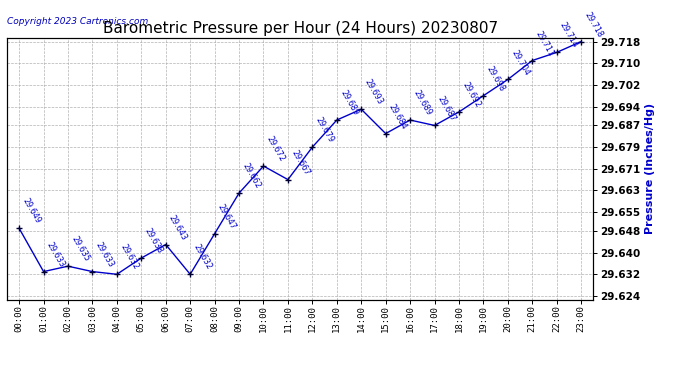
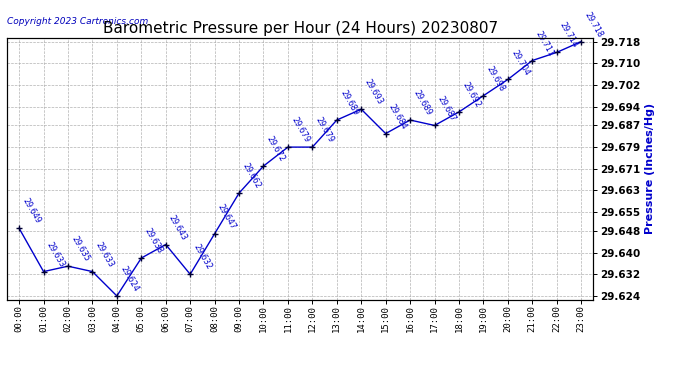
04:00: 29.632 -> 29.624
11:00: 29.667 -> 29.679
